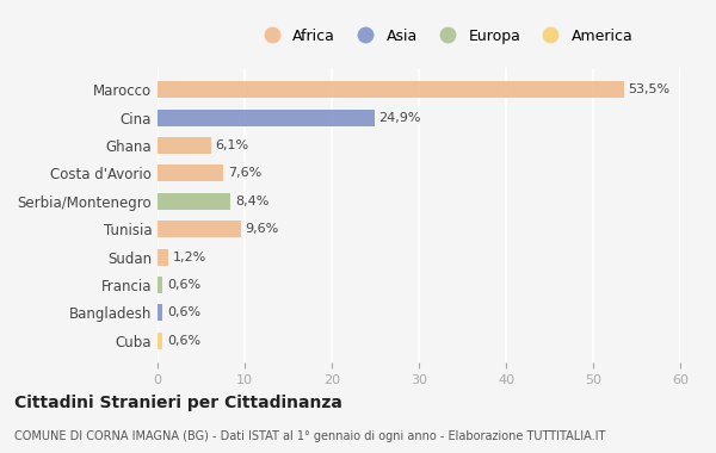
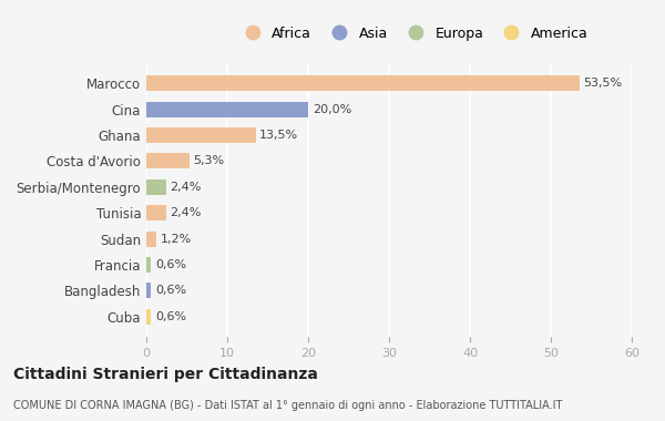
Cina: 24,9% -> 20,0%
Ghana: 6,1% -> 13,5%
Costa d'Avorio: 7,6% -> 5,3%
Serbia/Montenegro: 8,4% -> 2,4%
Tunisia: 9,6% -> 2,4%
